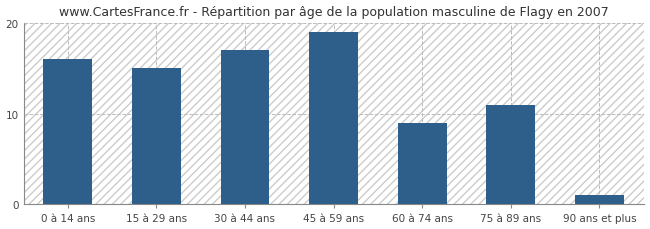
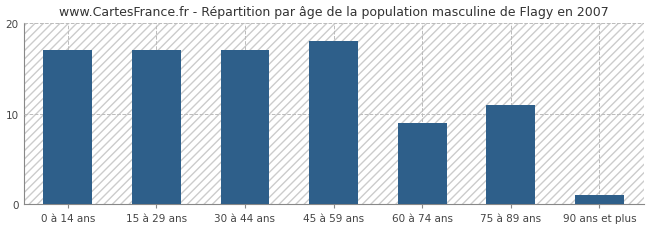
0 à 14 ans: 16 -> 17
15 à 29 ans: 15 -> 17
45 à 59 ans: 19 -> 18
